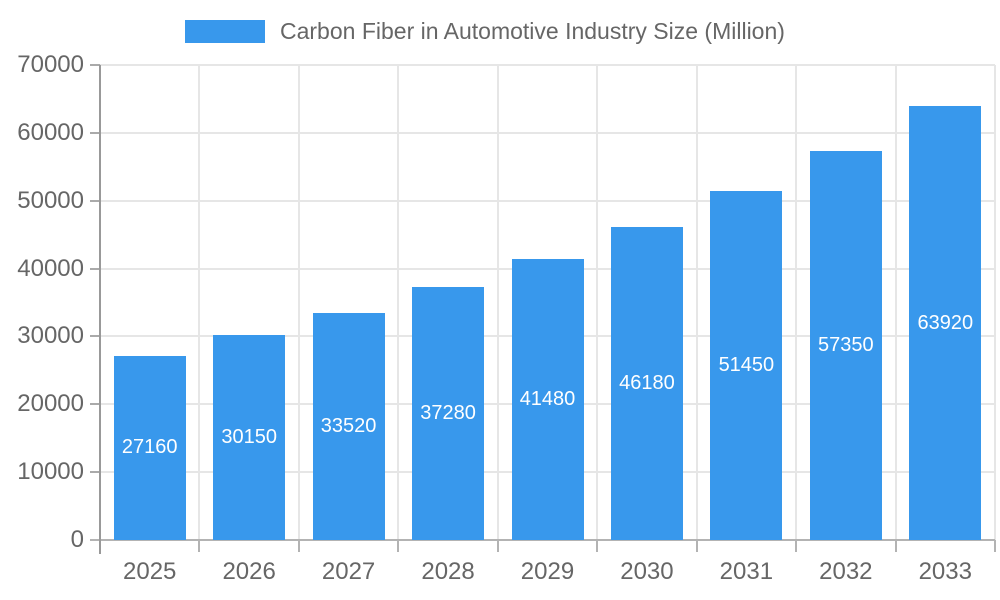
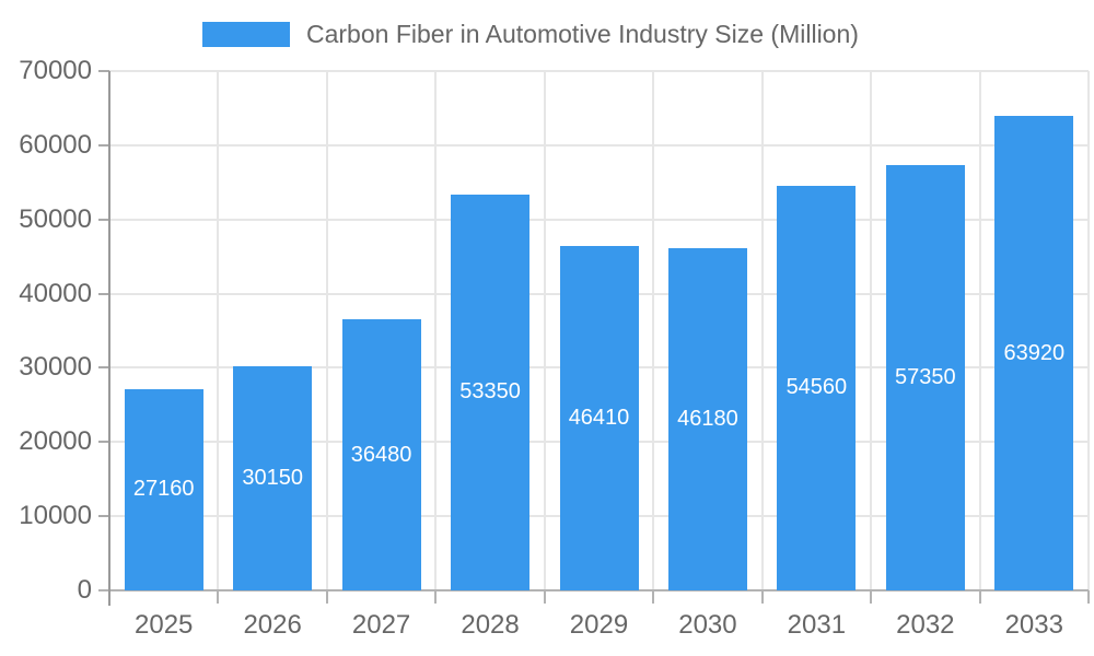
2027: 33520 -> 36480
2028: 37280 -> 53350
2029: 41480 -> 46410
2031: 51450 -> 54560
